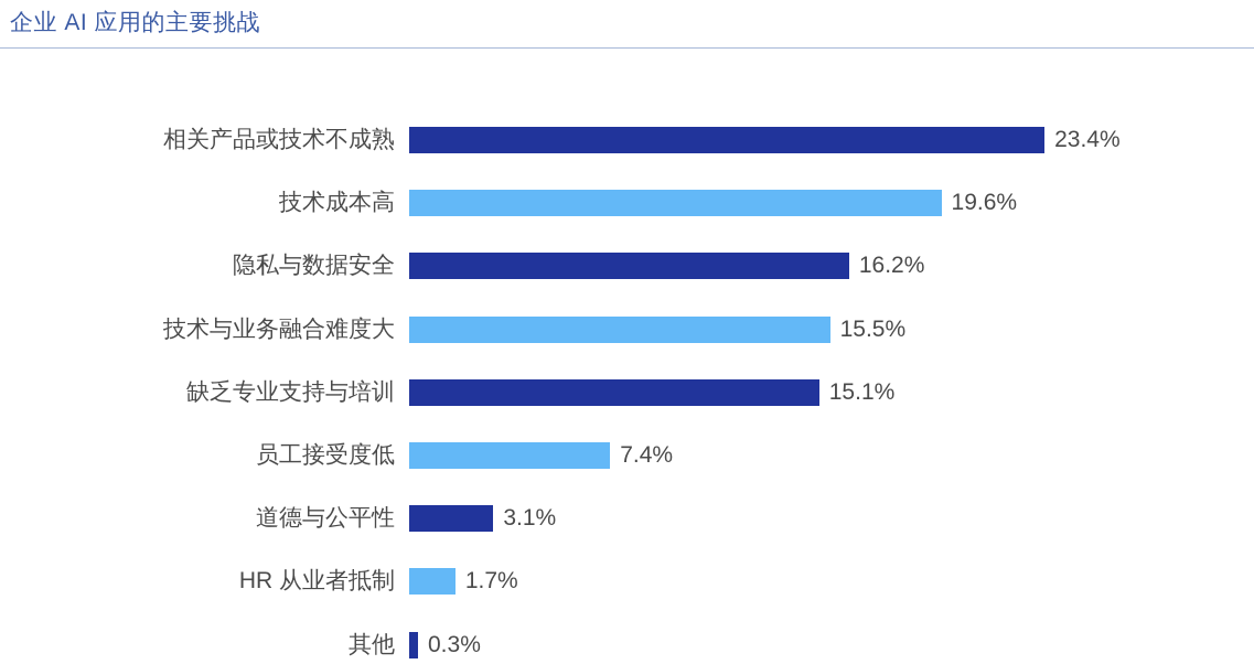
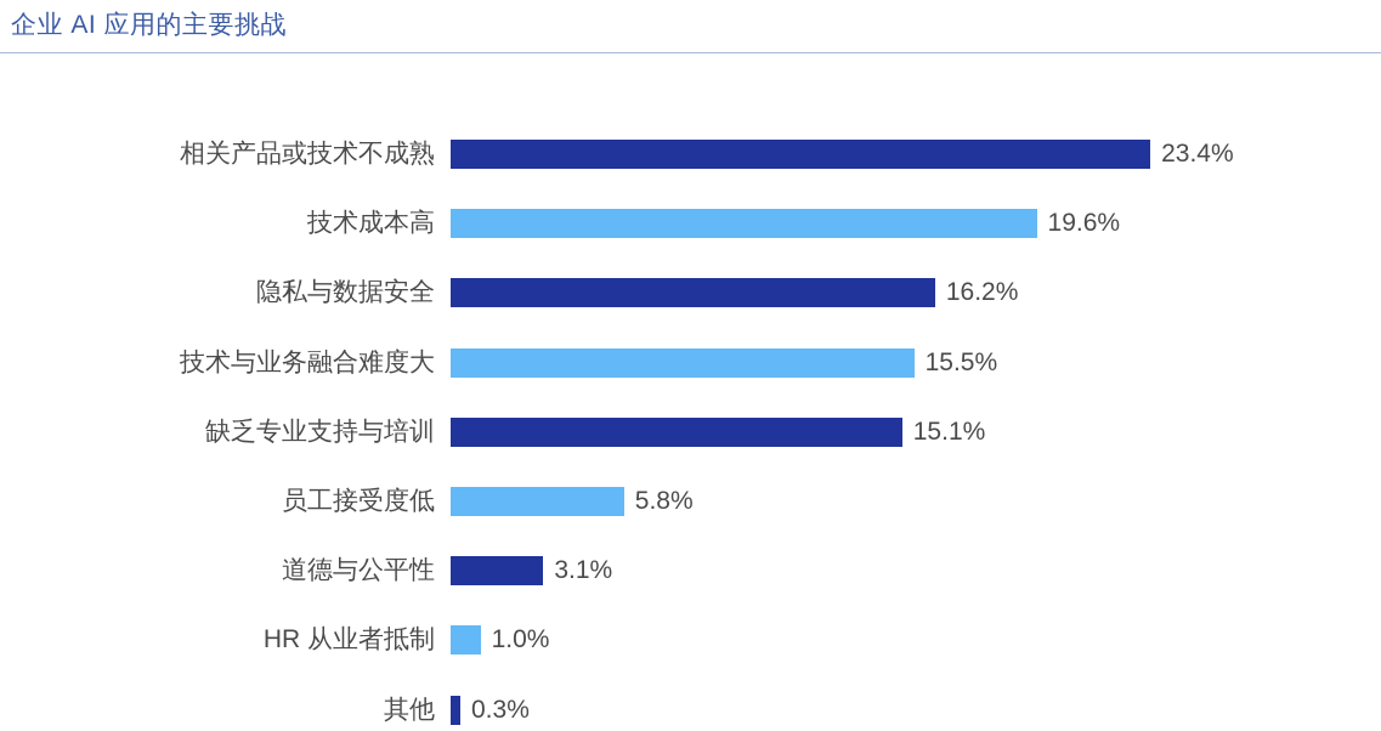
员工接受度低: 7.4% -> 5.8%
HR 从业者抵制: 1.7% -> 1.0%
